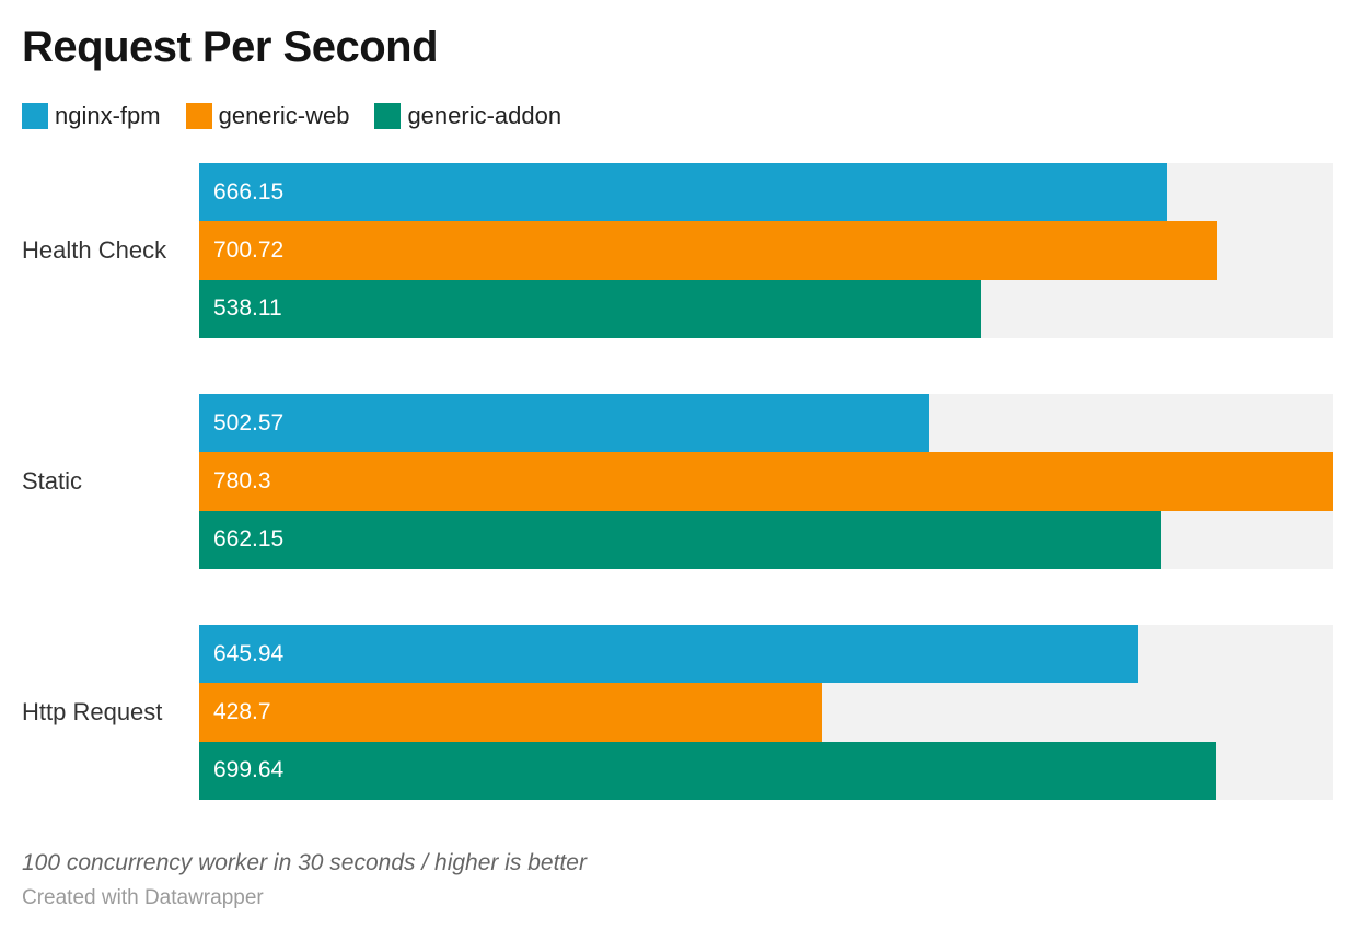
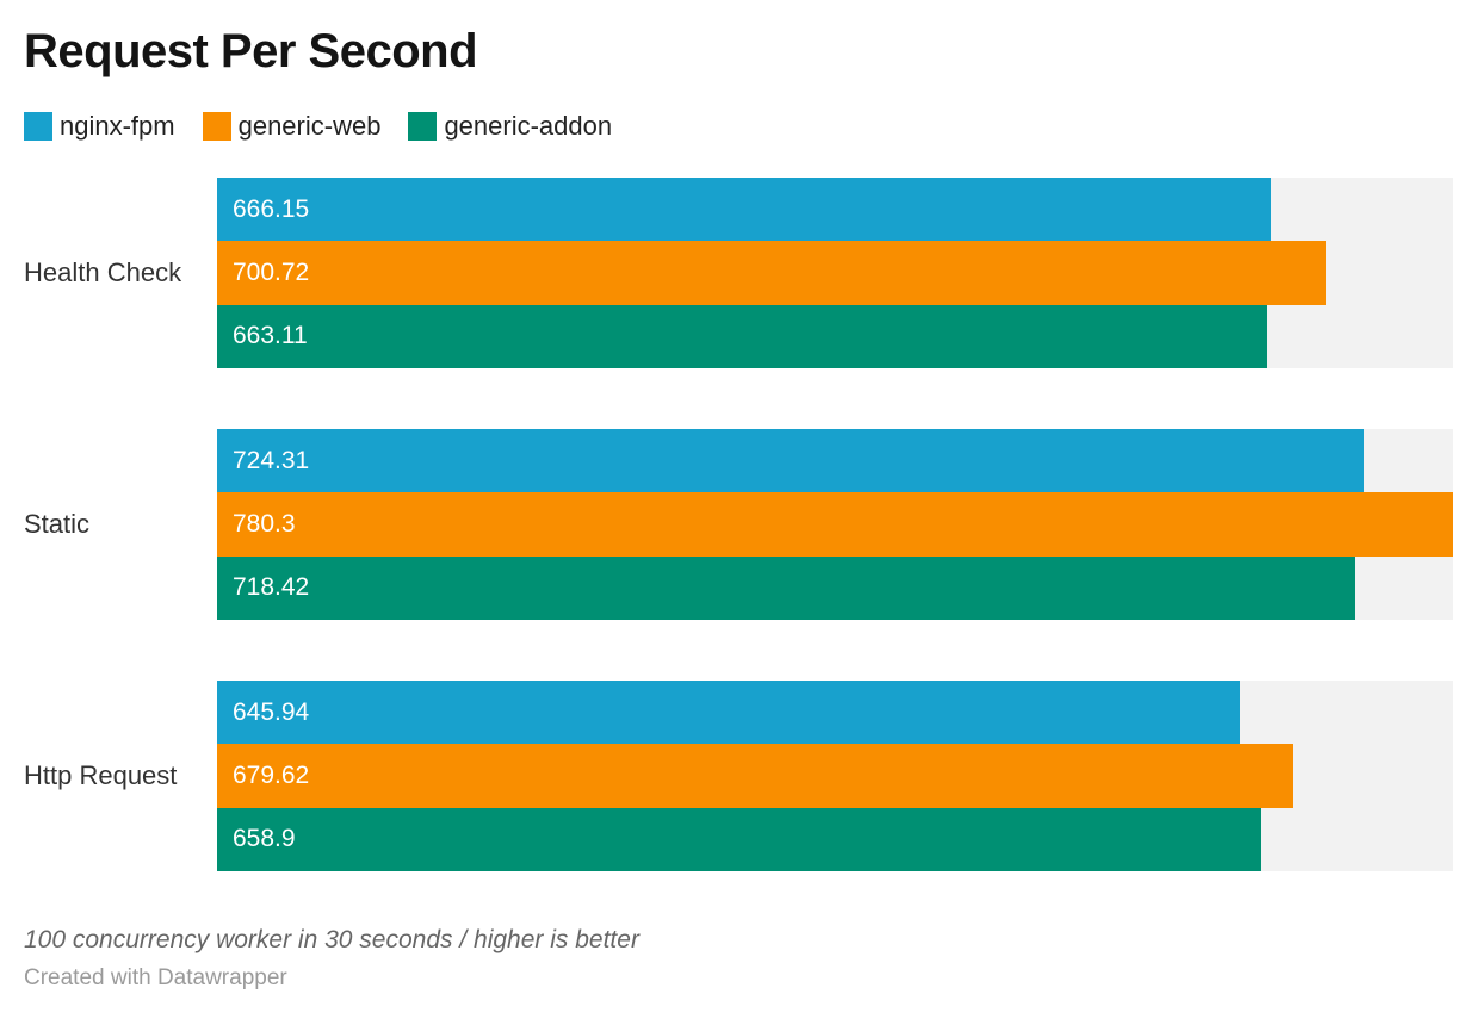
generic-addon/Health Check: 538.11 -> 663.11
nginx-fpm/Static: 502.57 -> 724.31
generic-addon/Static: 662.15 -> 718.42
generic-web/Http Request: 428.7 -> 679.62
generic-addon/Http Request: 699.64 -> 658.9
